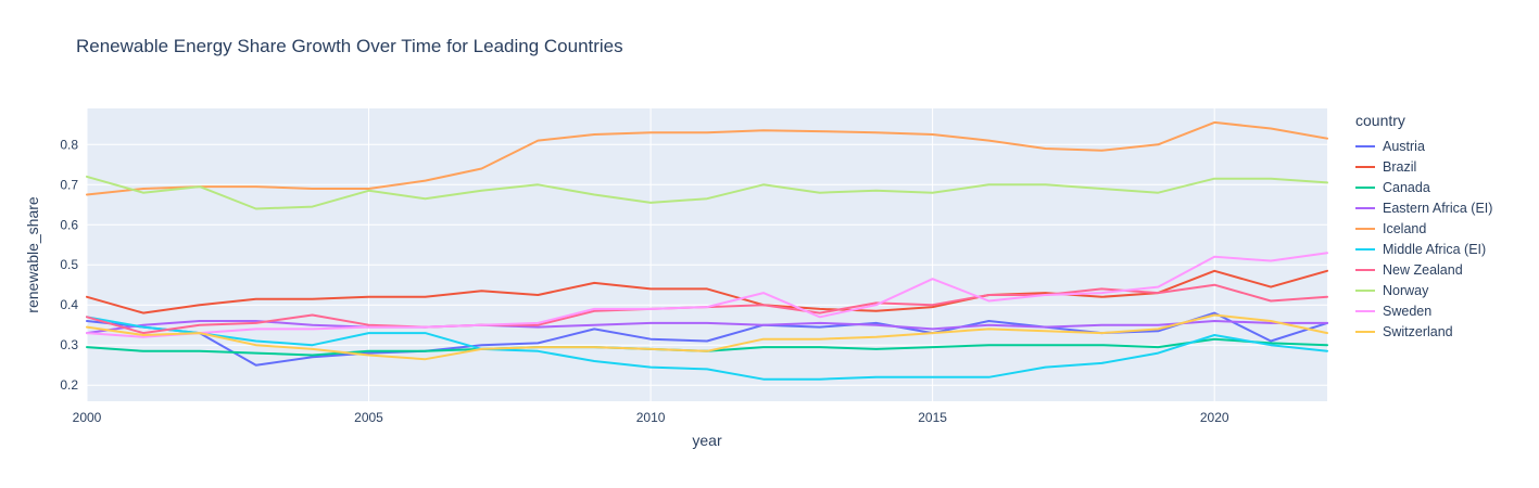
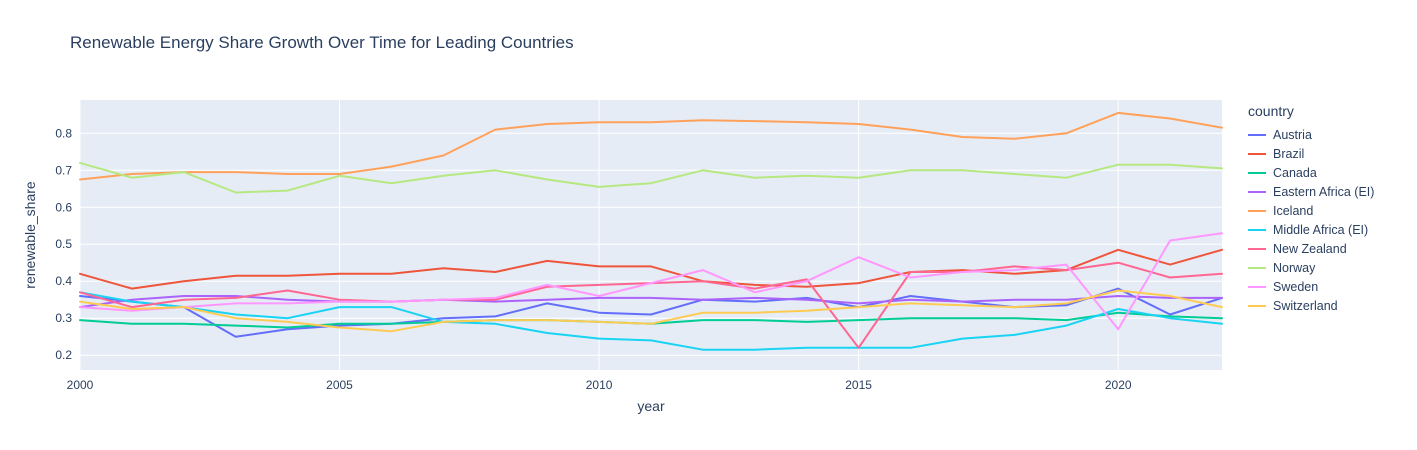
Sweden/2010: 0.39 -> 0.36
New Zealand/2015: 0.40 -> 0.22
Sweden/2020: 0.52 -> 0.27
